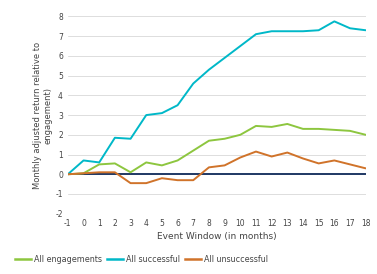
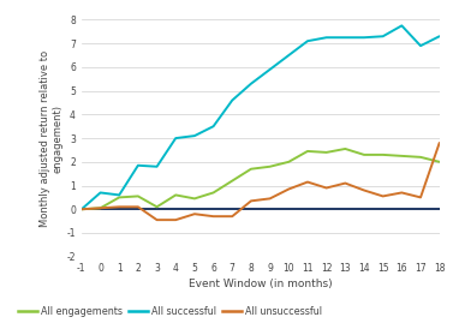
All successful/17: 7.4 -> 6.9
All unsuccessful/18: 0.3 -> 2.8
